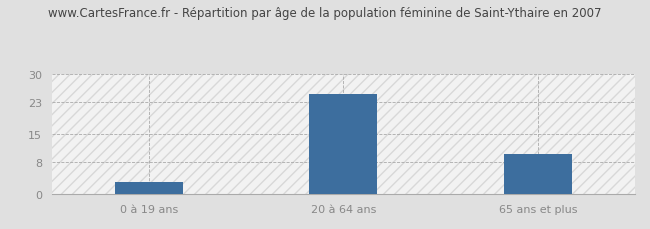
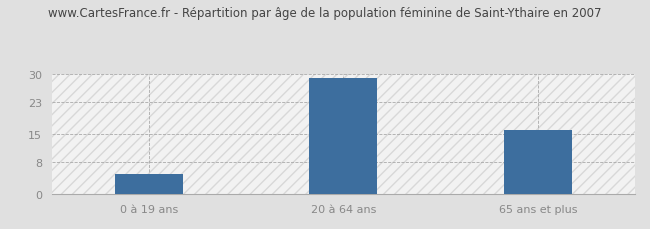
0 à 19 ans: 3 -> 5
20 à 64 ans: 25 -> 29
65 ans et plus: 10 -> 16
